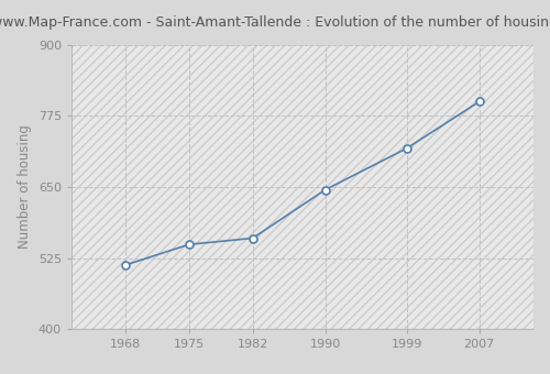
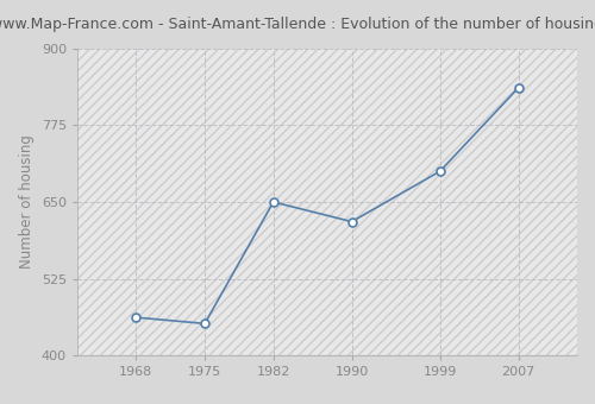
1968: 513 -> 462
1975: 549 -> 452
1982: 560 -> 650
1990: 645 -> 618
1999: 718 -> 700
2007: 800 -> 836
